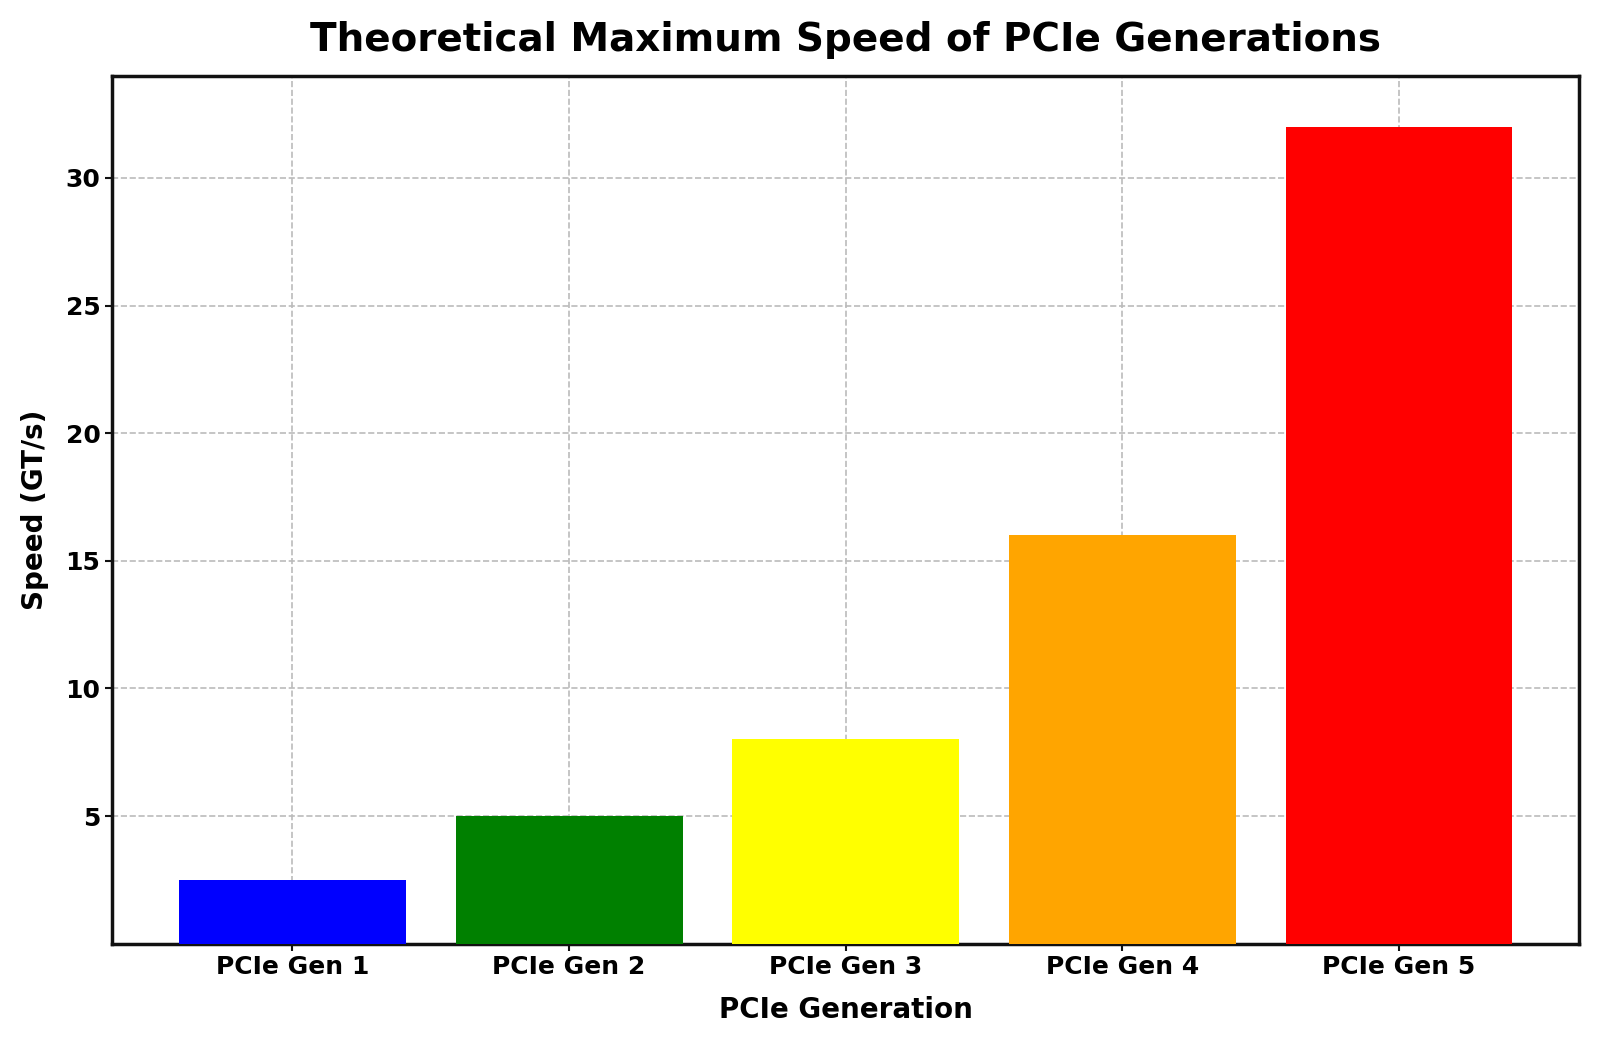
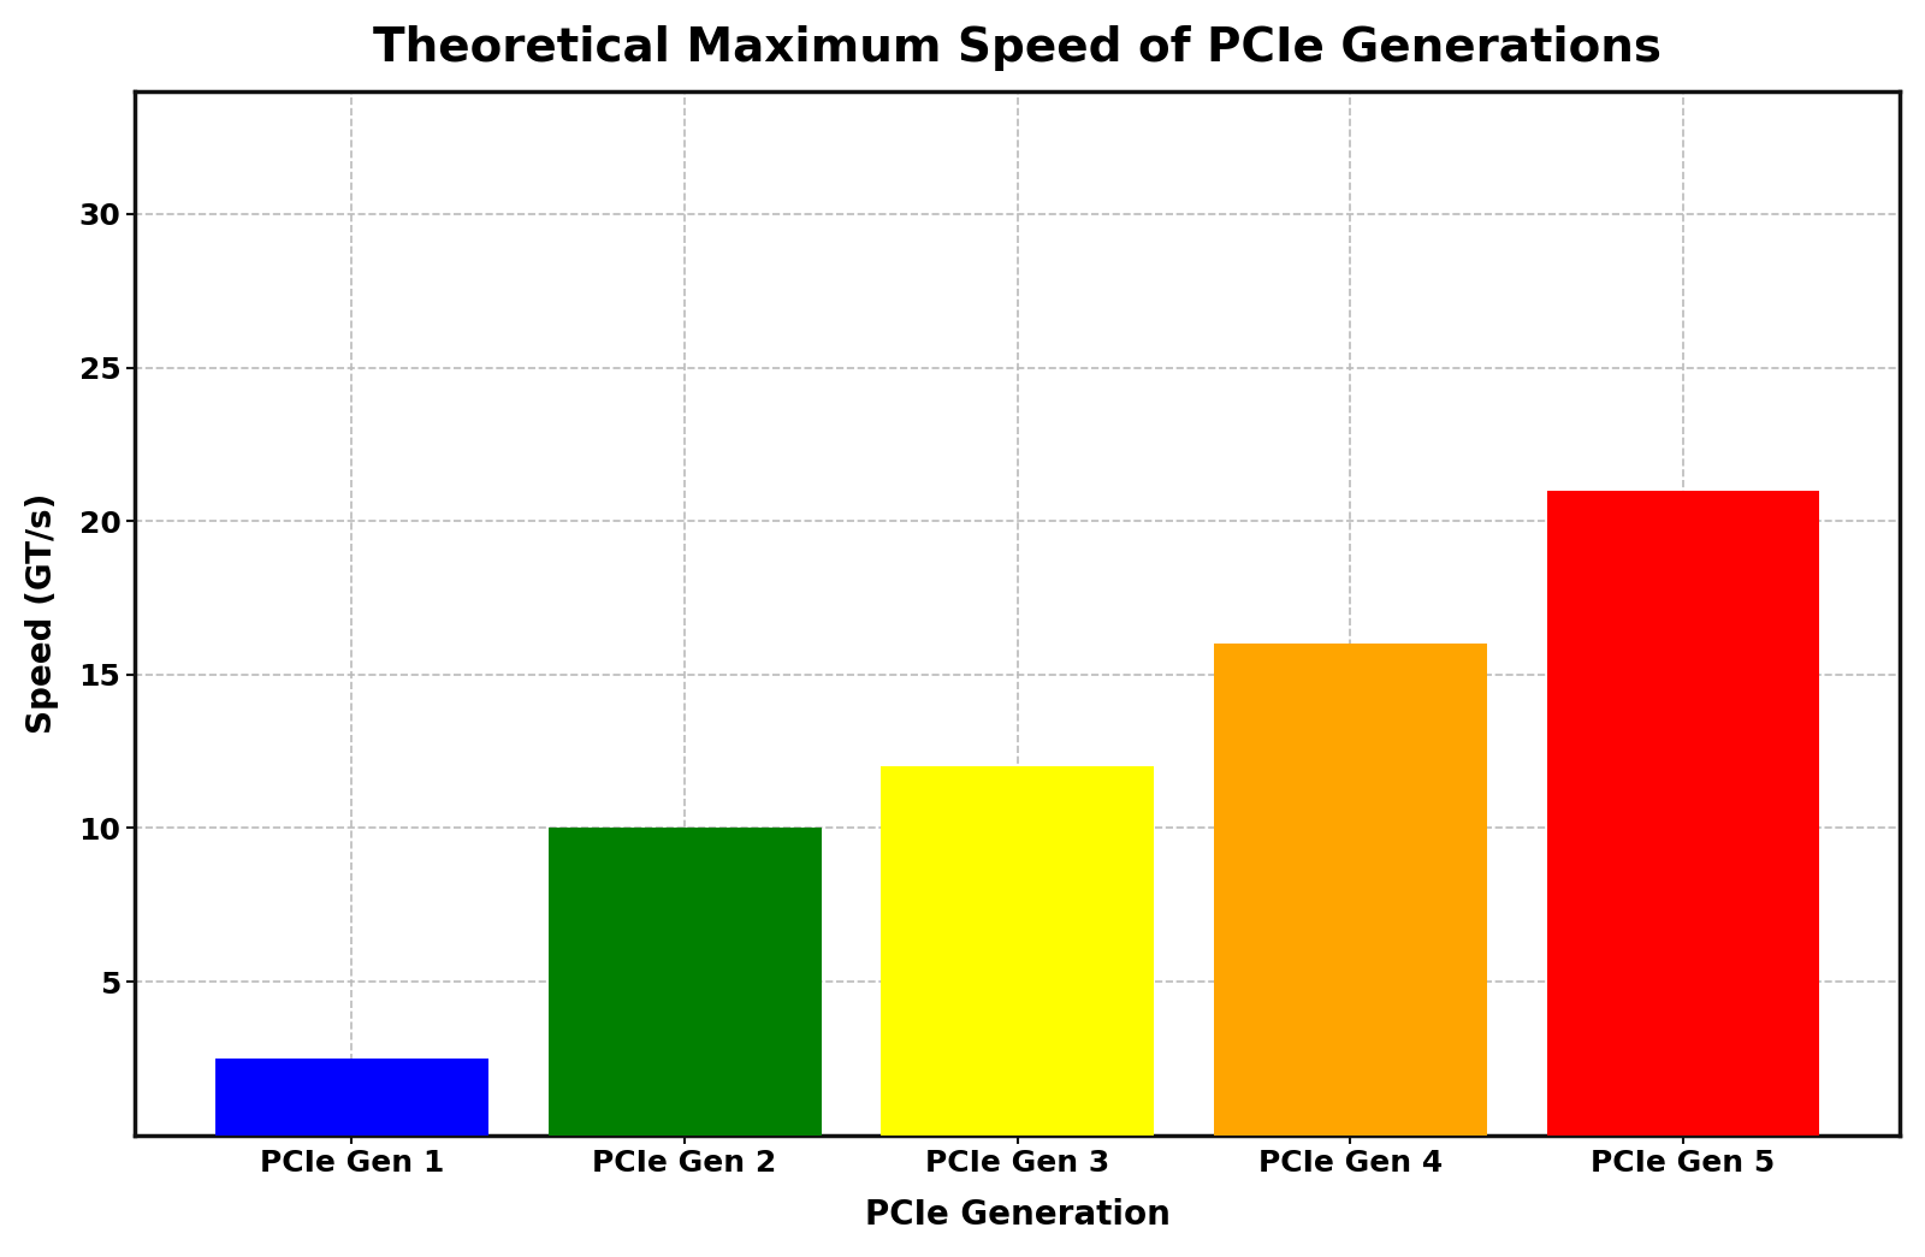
PCIe Gen 2: 5.0 -> 10.0
PCIe Gen 3: 8.0 -> 12.0
PCIe Gen 5: 32.0 -> 21.0
